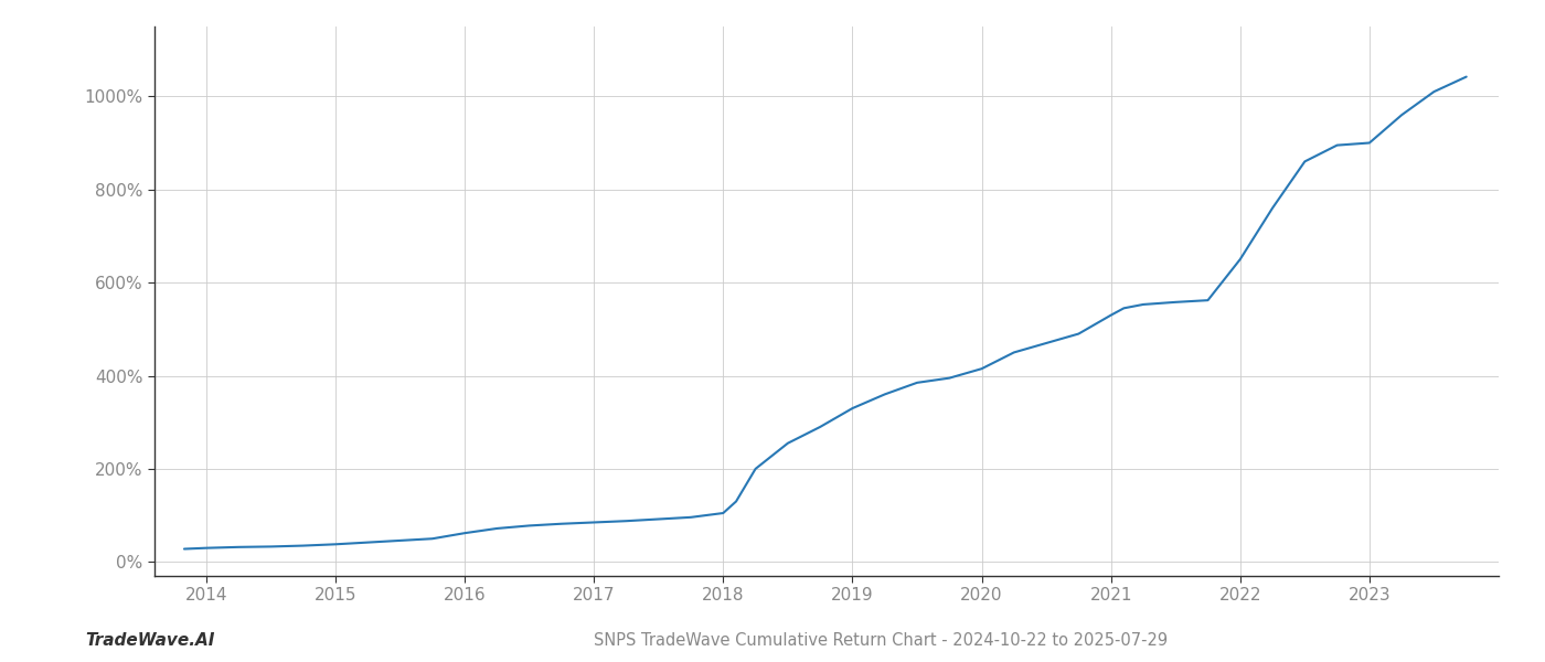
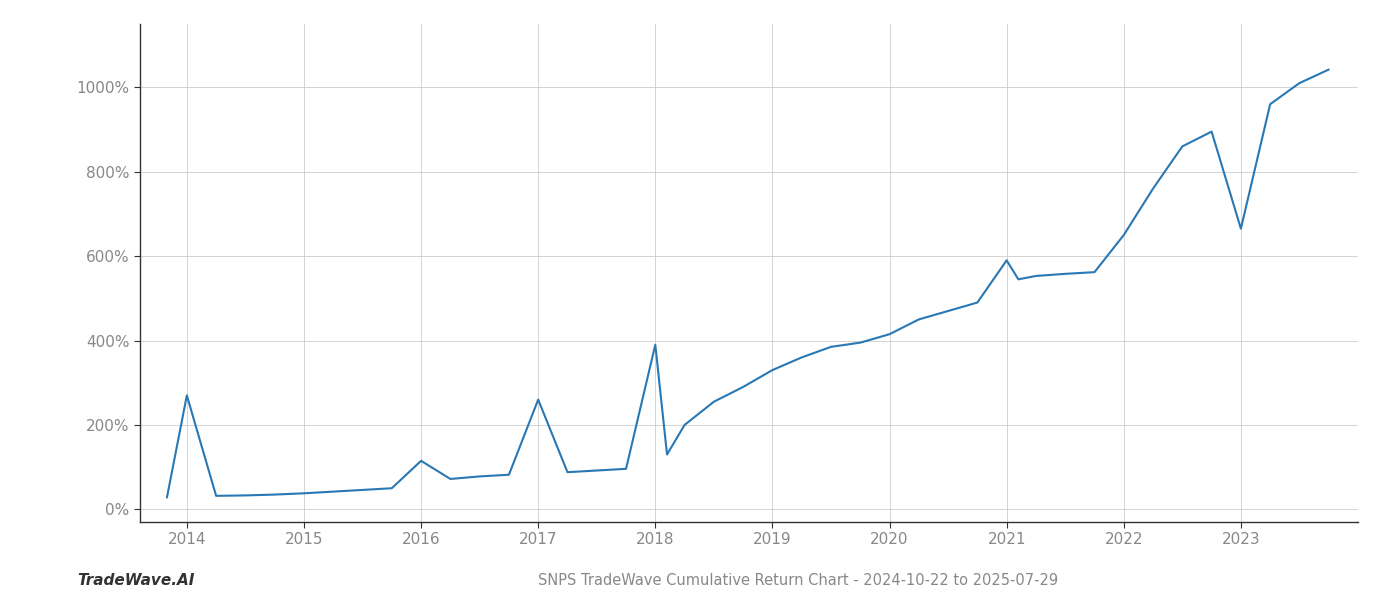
2014: 30% -> 270%
2016: 62% -> 115%
2017: 85% -> 260%
2018: 105% -> 390%
2021: 530% -> 590%
2023: 900% -> 665%
